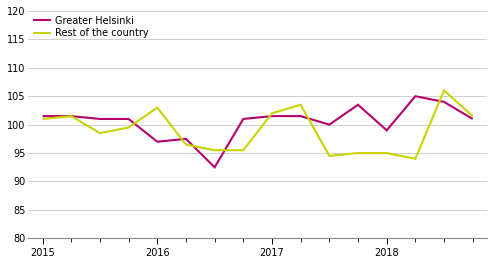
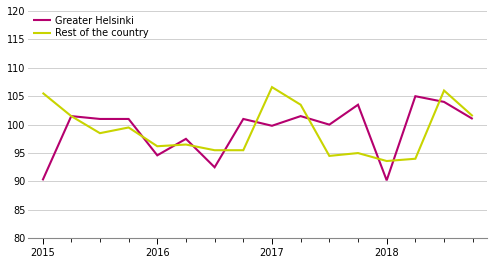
Greater Helsinki/2015: 101.5 -> 90.2
Rest of the country/2015: 101.0 -> 105.6
Greater Helsinki/2016: 97.0 -> 94.6
Rest of the country/2016: 103.0 -> 96.2
Greater Helsinki/2017: 101.5 -> 99.8
Rest of the country/2017: 102.0 -> 106.6
Greater Helsinki/2018: 99.0 -> 90.2
Rest of the country/2018: 95.0 -> 93.6
